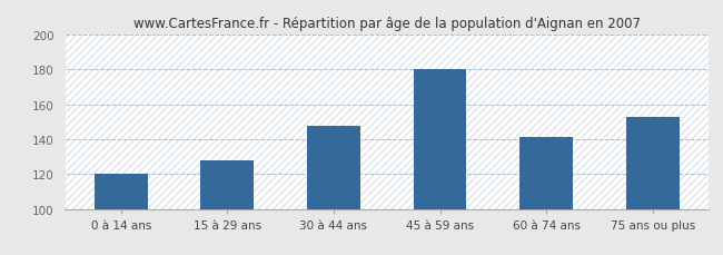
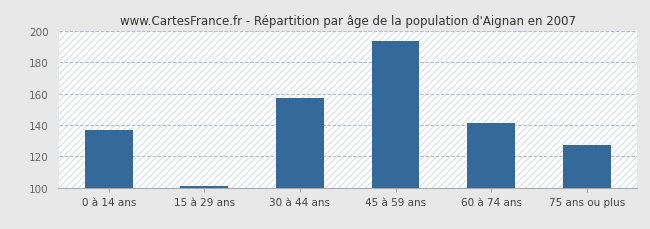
0 à 14 ans: 120 -> 137
15 à 29 ans: 128 -> 101
30 à 44 ans: 148 -> 157
45 à 59 ans: 180 -> 194
75 ans ou plus: 153 -> 127
